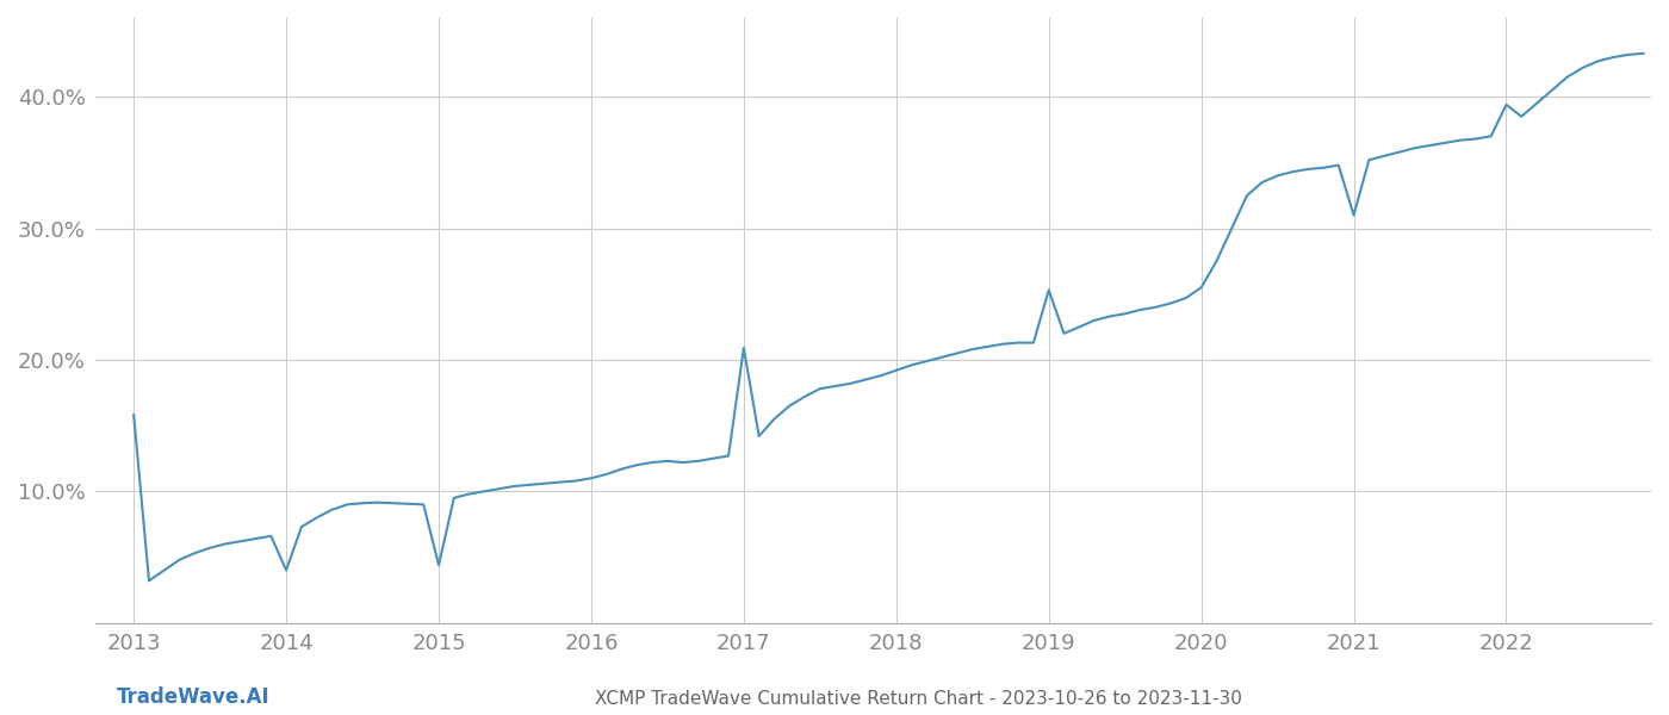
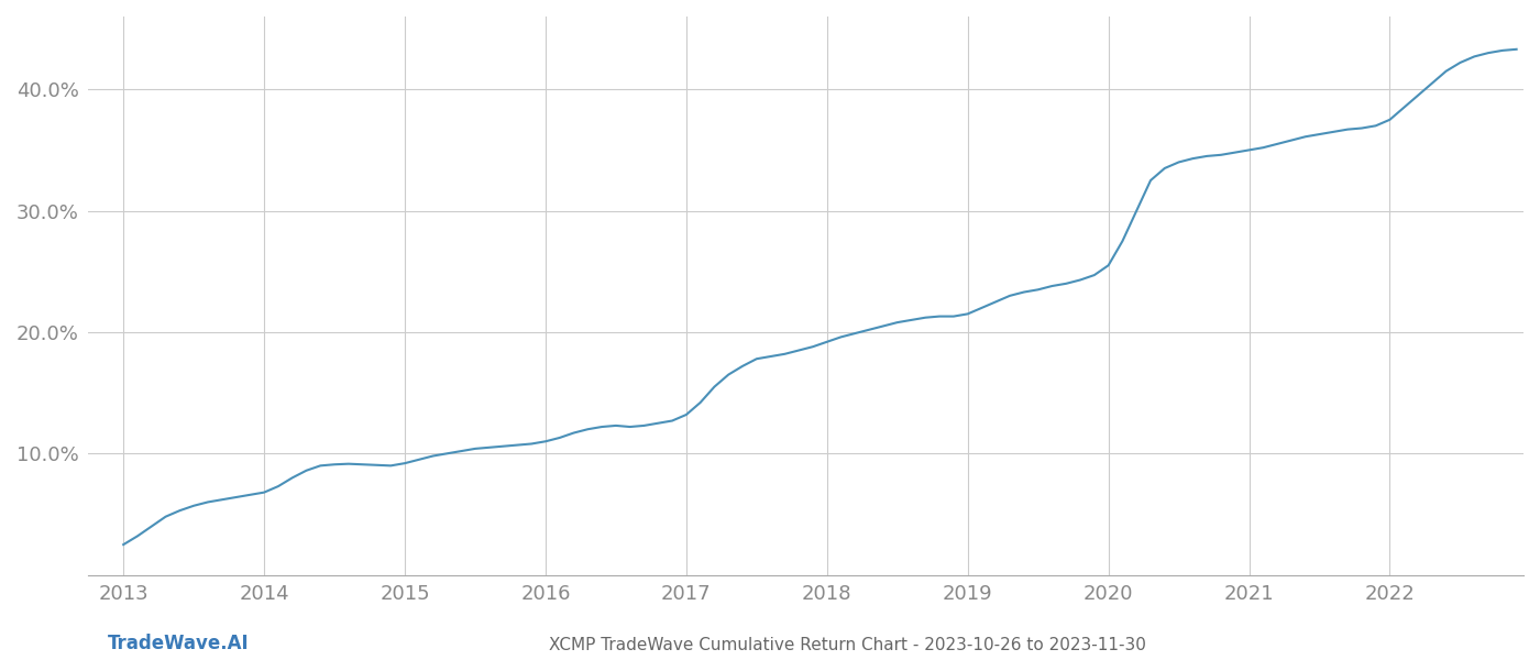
2013: 15.8% -> 2.5%
2014: 4.0% -> 6.8%
2015: 4.4% -> 9.2%
2017: 20.9% -> 13.2%
2019: 25.3% -> 21.5%
2021: 31.0% -> 35.0%
2022: 39.4% -> 37.5%
